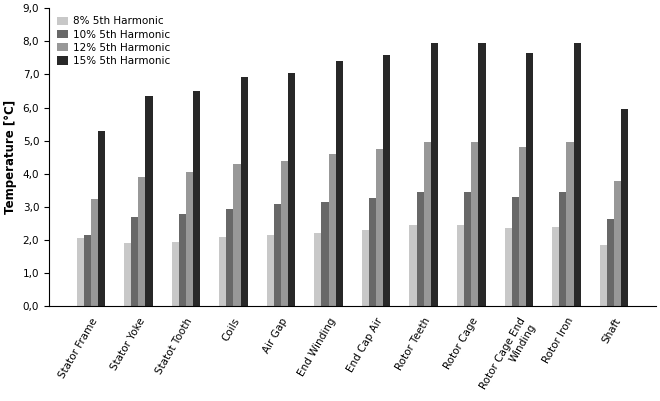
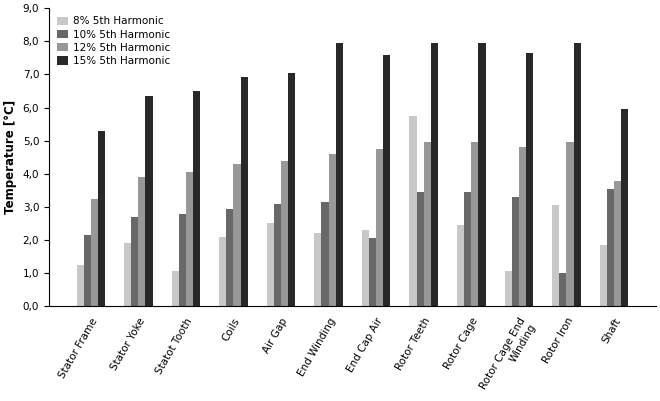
8% 5th Harmonic/Stator Frame: 2,05 -> 1,25
8% 5th Harmonic/Statot Tooth: 1,95 -> 1,05
8% 5th Harmonic/Air Gap: 2,15 -> 2,50
15% 5th Harmonic/End Winding: 7,40 -> 7,95
10% 5th Harmonic/End Cap Air: 3,28 -> 2,05
8% 5th Harmonic/Rotor Teeth: 2,45 -> 5,75
8% 5th Harmonic/Rotor Cage End Winding: 2,35 -> 1,05
8% 5th Harmonic/Rotor Iron: 2,40 -> 3,05
10% 5th Harmonic/Rotor Iron: 3,45 -> 1,00
10% 5th Harmonic/Shaft: 2,62 -> 3,55
